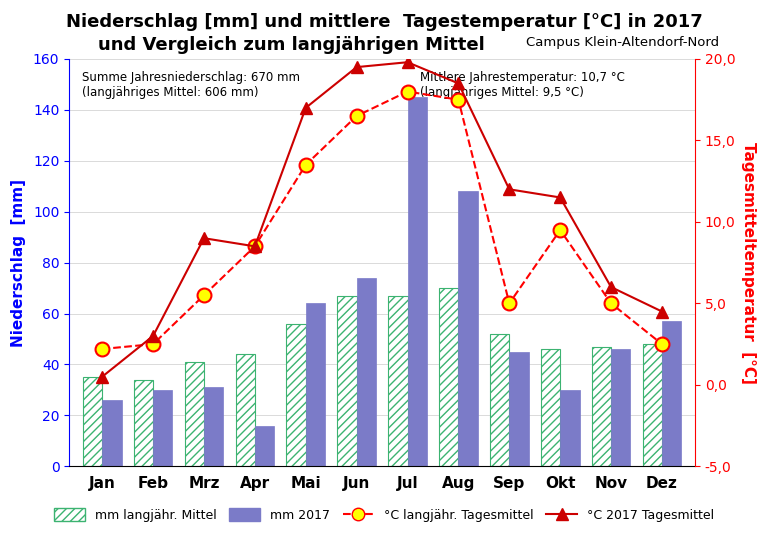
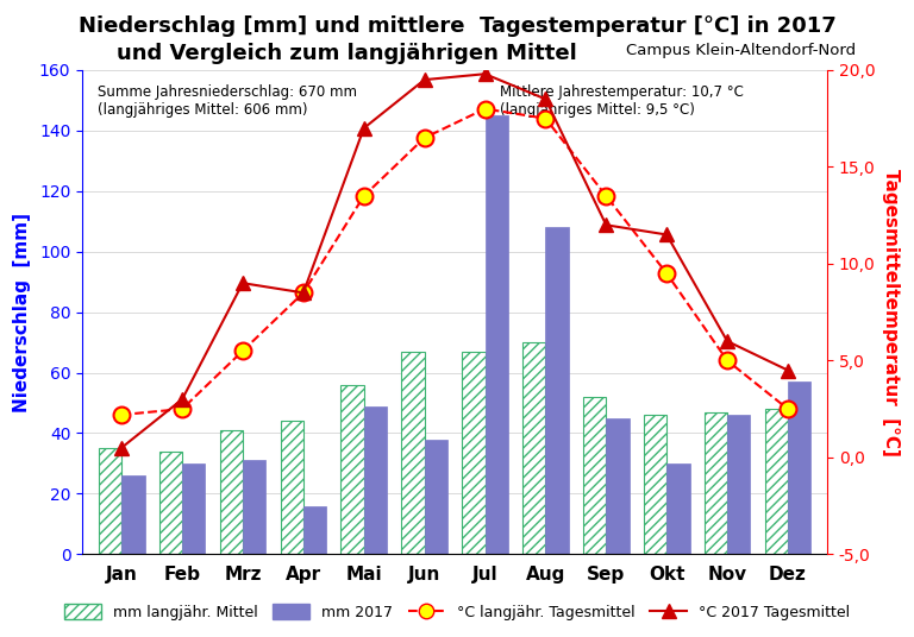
mm 2017/Mai: 64 -> 49
mm 2017/Jun: 74 -> 38
°C langjähr. Tagesmittel/Sep: 5,0 -> 13,5
